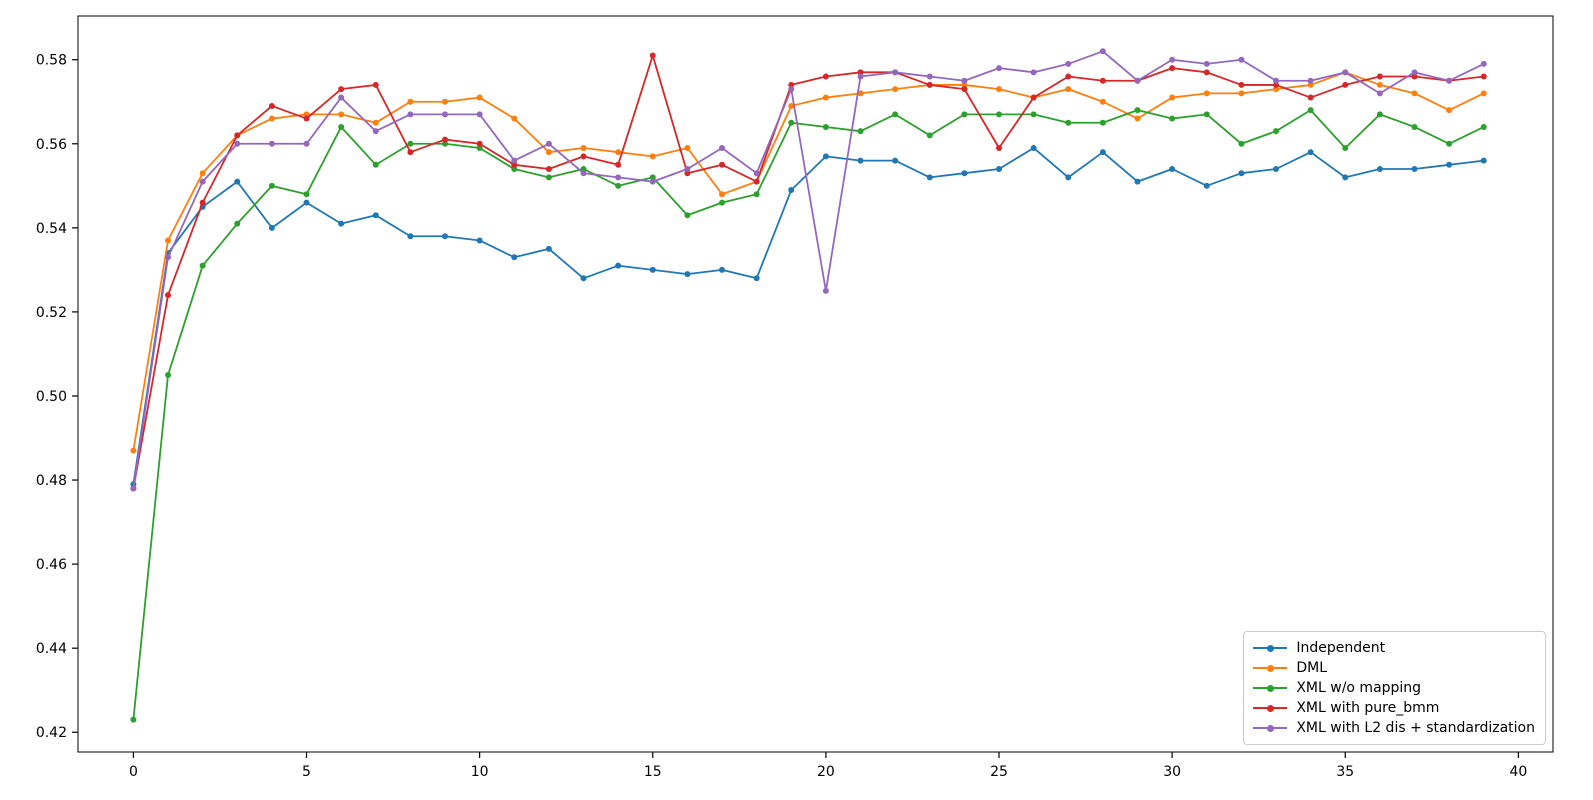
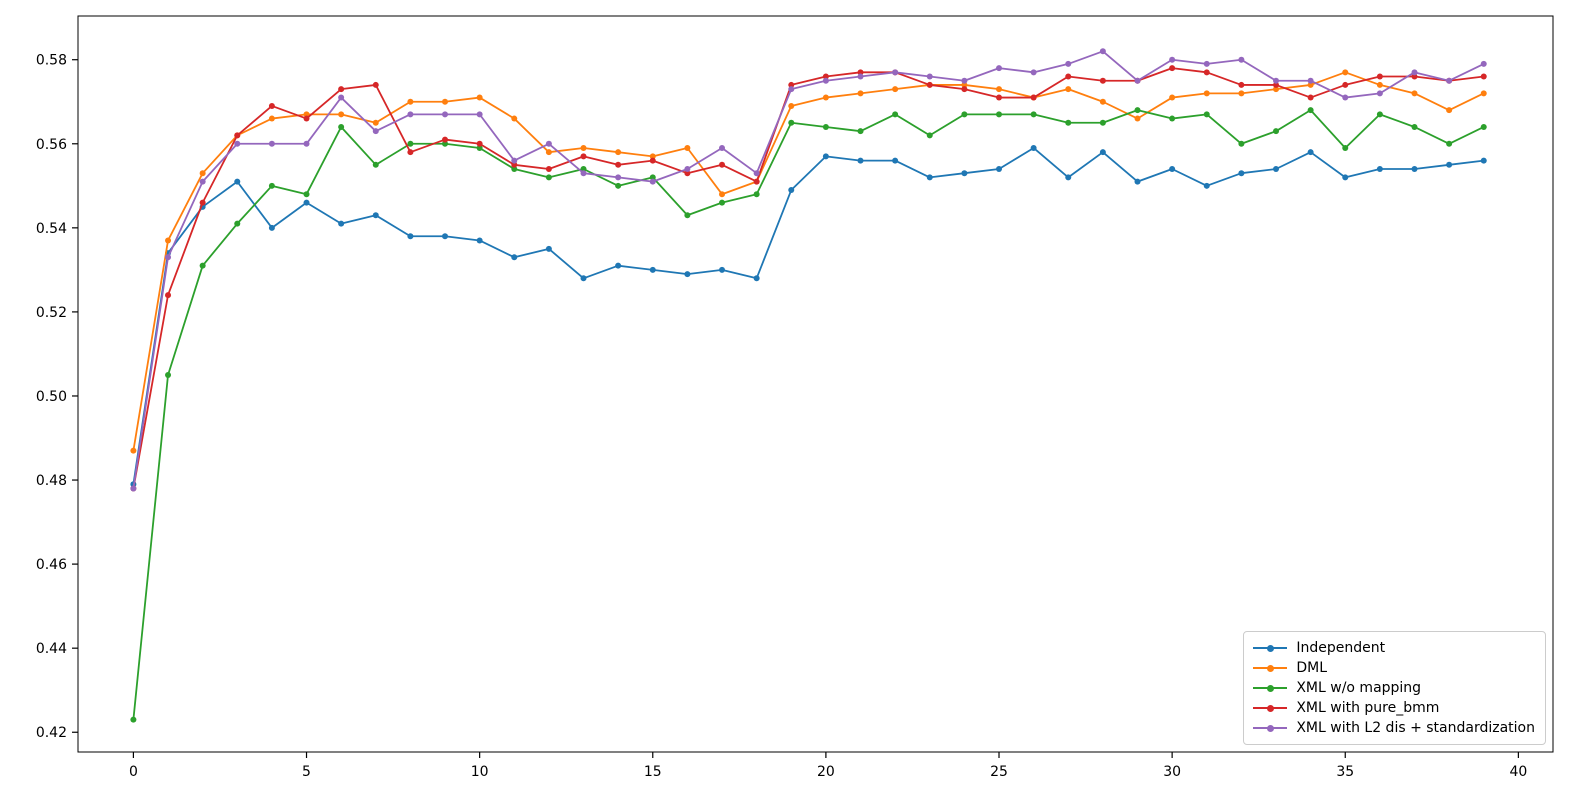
XML with pure_bmm/15: 0.581 -> 0.556
XML with L2 dis + standardization/20: 0.525 -> 0.575
XML with pure_bmm/25: 0.559 -> 0.571
XML with L2 dis + standardization/35: 0.577 -> 0.571
